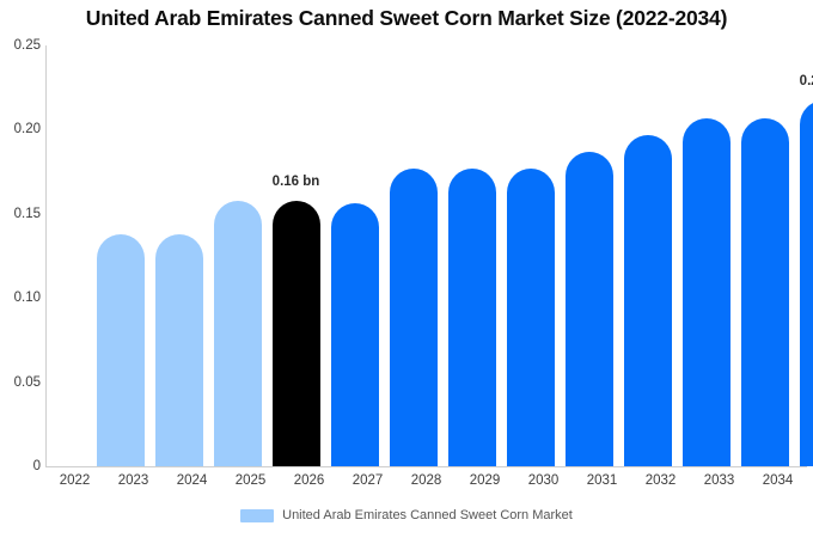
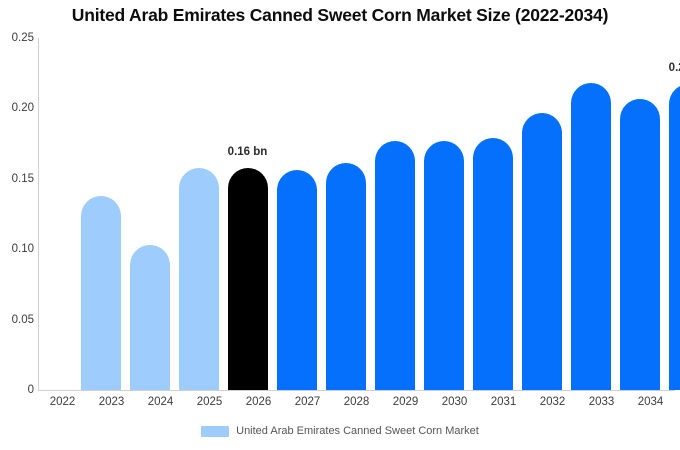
2023: 0.138 -> 0.103
2027: 0.177 -> 0.161
2030: 0.187 -> 0.179
2032: 0.207 -> 0.218
